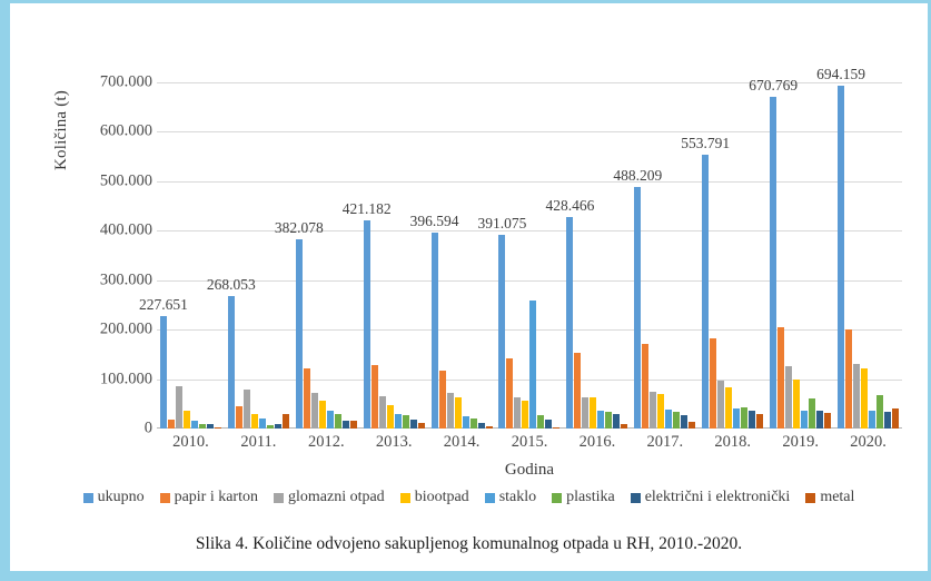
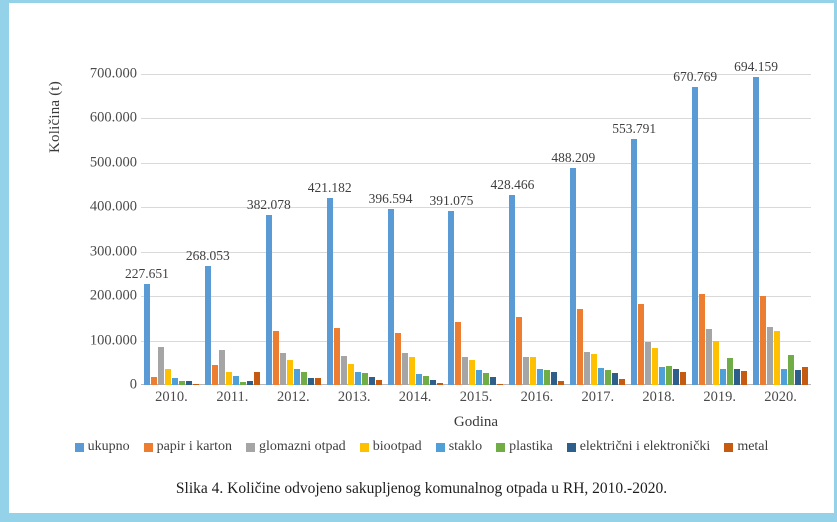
staklo/2015.: 260000 -> 30000
